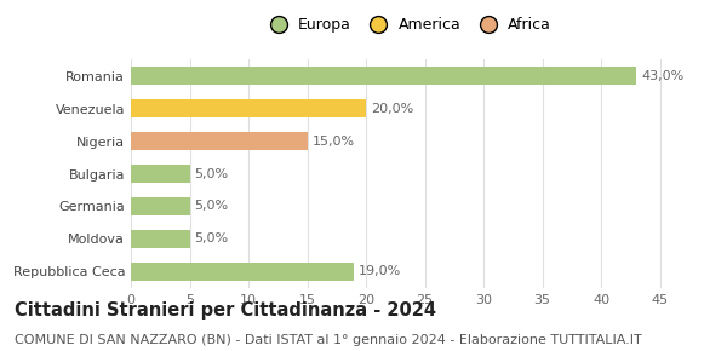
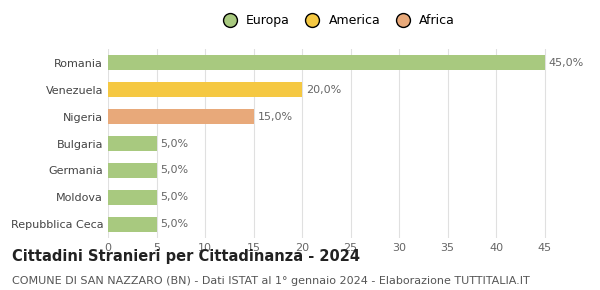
Romania: 43,0% -> 45,0%
Repubblica Ceca: 19,0% -> 5,0%
